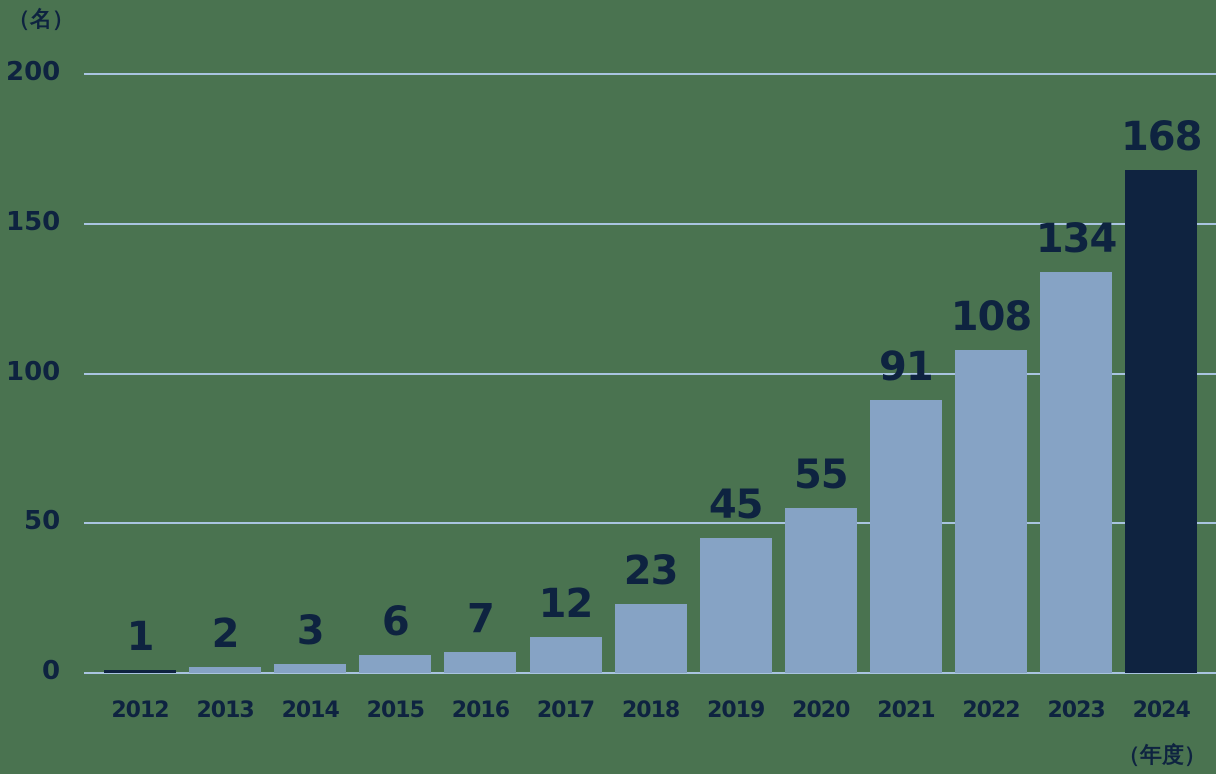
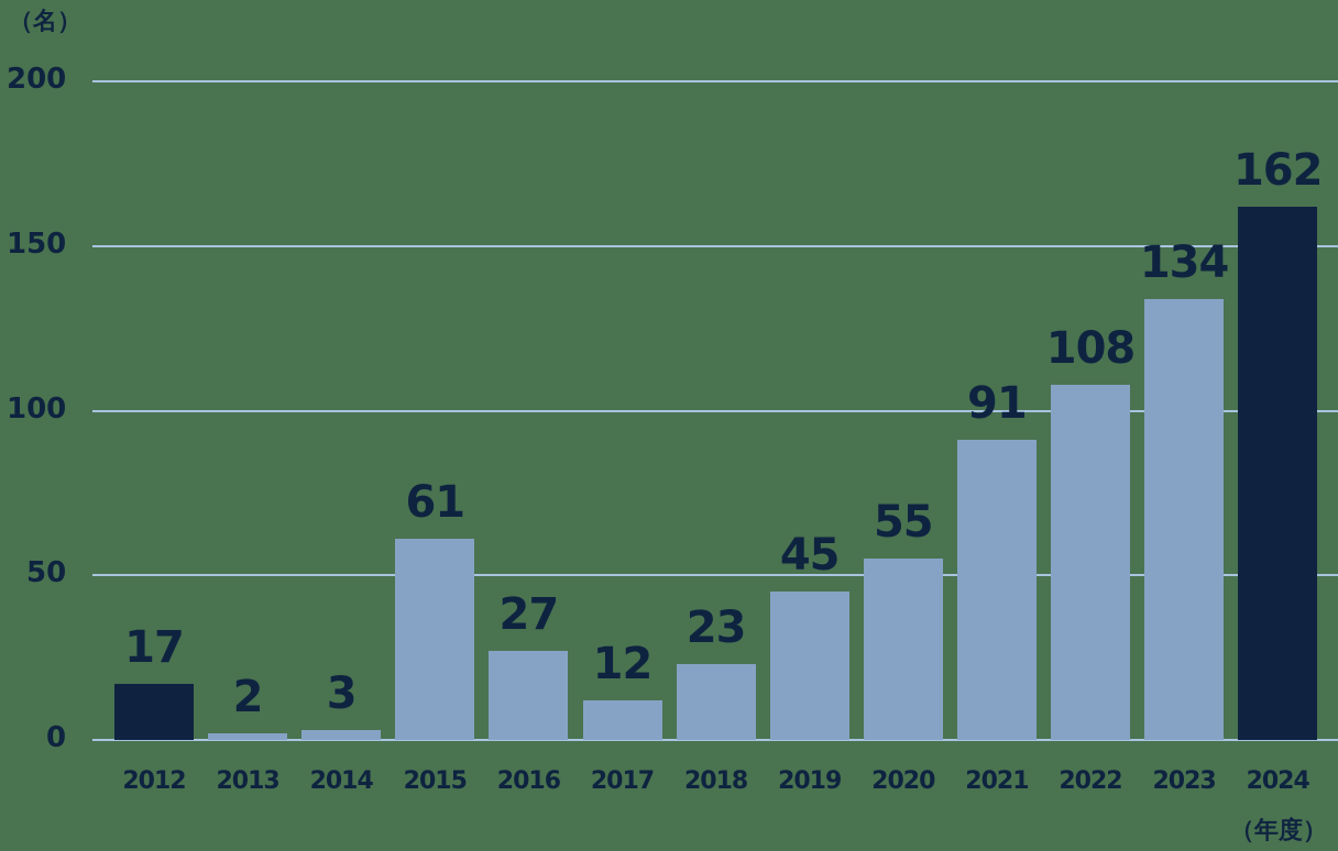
2012: 1 -> 17
2015: 6 -> 61
2016: 7 -> 27
2024: 168 -> 162
